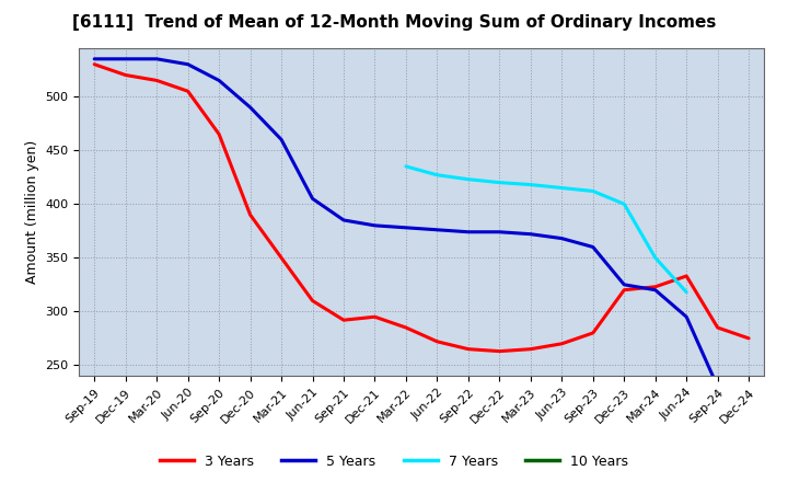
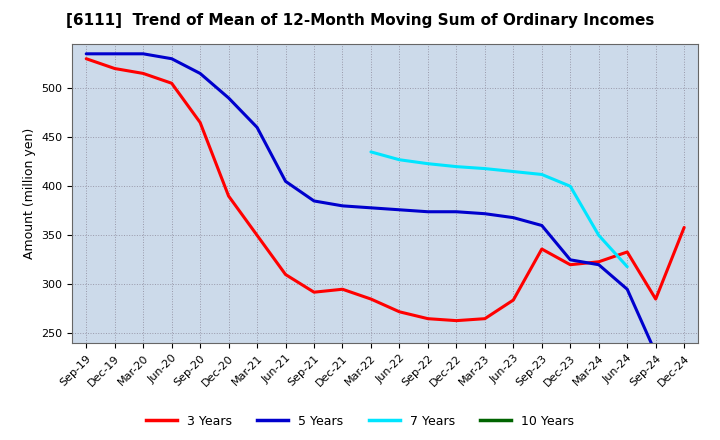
3 Years/Jun-23: 270 -> 284
3 Years/Sep-23: 280 -> 336
3 Years/Dec-24: 275 -> 358
